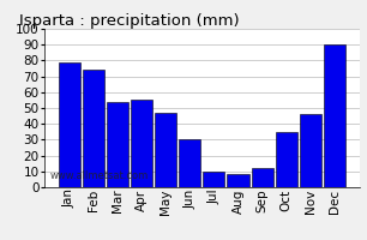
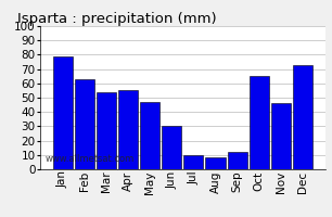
Feb: 74 -> 63
Oct: 35 -> 65
Dec: 90 -> 73
